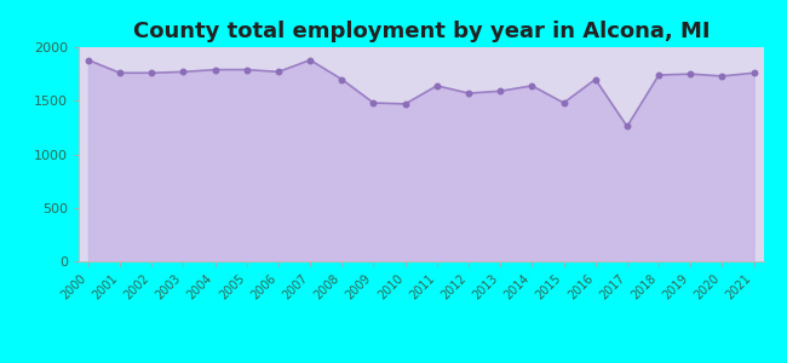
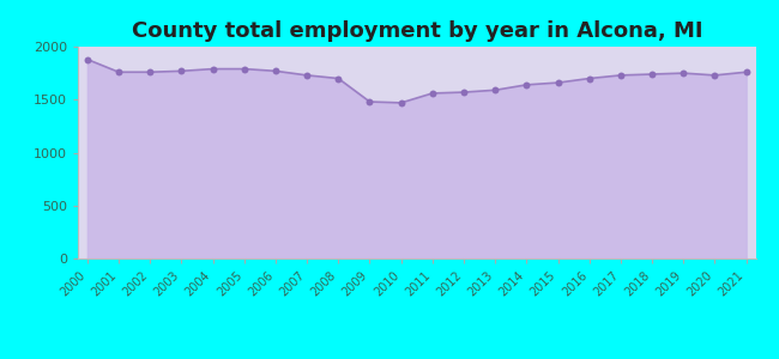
2007: 1880 -> 1730
2011: 1640 -> 1560
2015: 1480 -> 1660
2017: 1260 -> 1730
